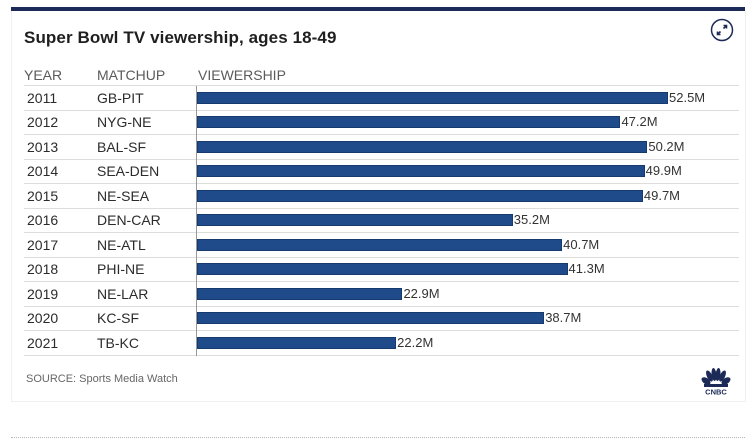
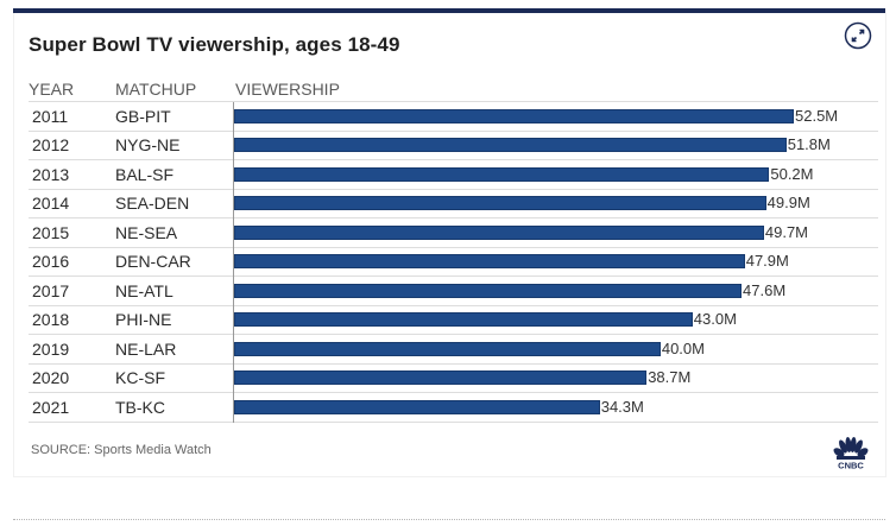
2012: 47.2M -> 51.8M
2016: 35.2M -> 47.9M
2017: 40.7M -> 47.6M
2018: 41.3M -> 43.0M
2019: 22.9M -> 40.0M
2021: 22.2M -> 34.3M
